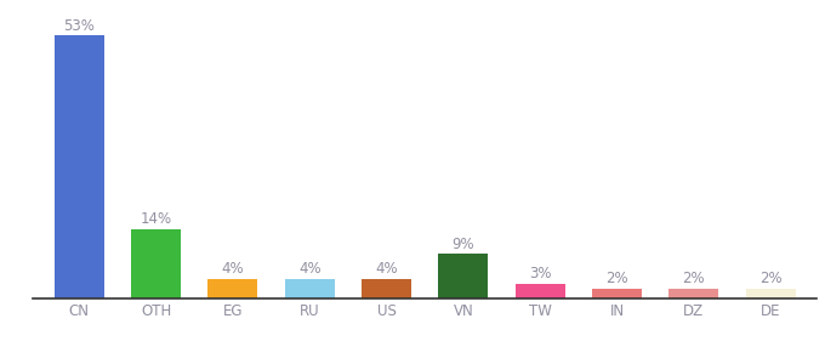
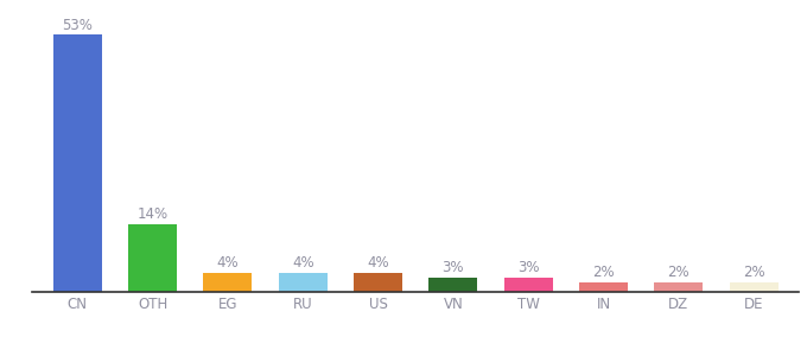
VN: 9% -> 3%
